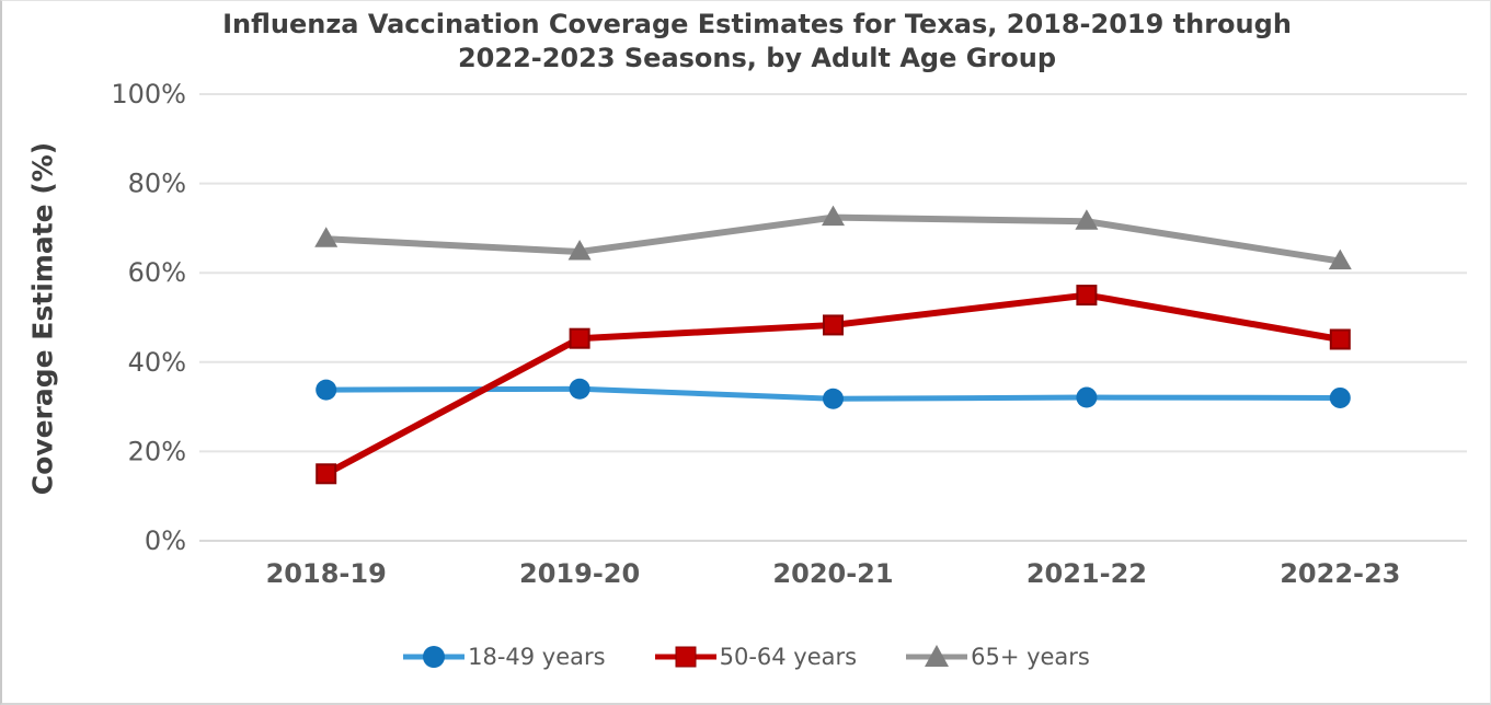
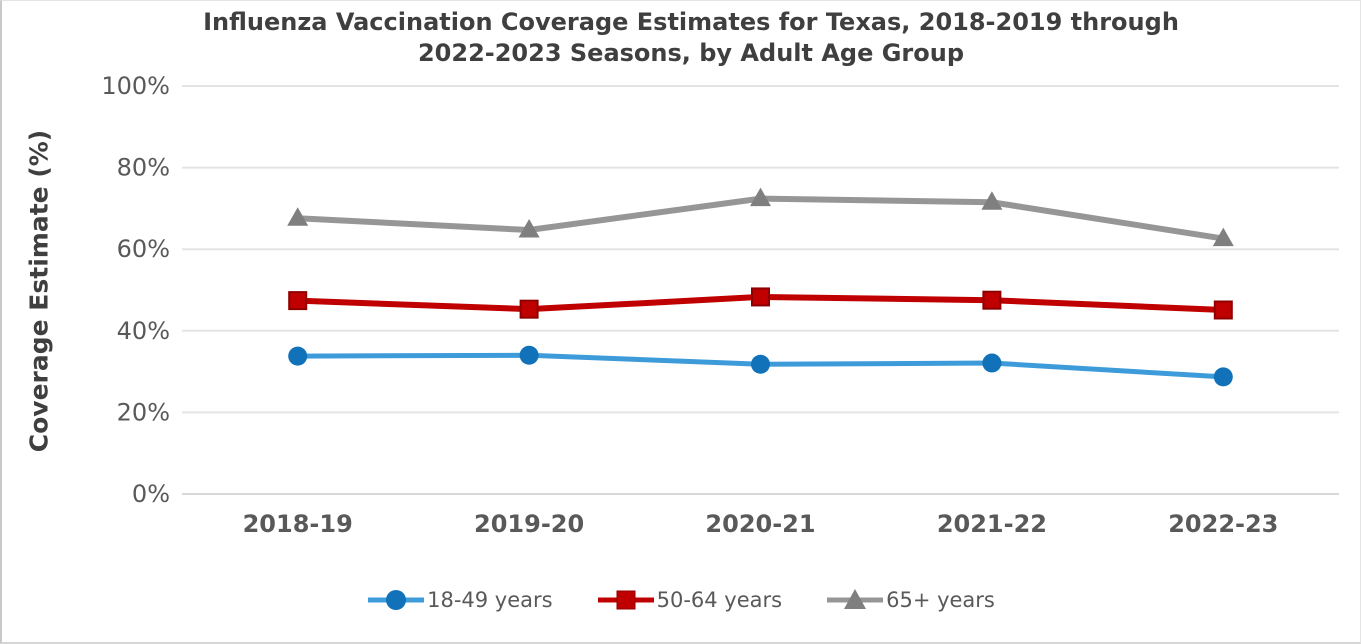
50-64 years/2018-19: 15% -> 47%
50-64 years/2021-22: 55% -> 48%
18-49 years/2022-23: 32% -> 29%
